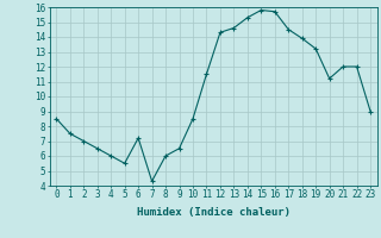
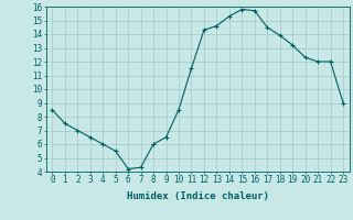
6: 7.2 -> 4.2
20: 11.2 -> 12.3
